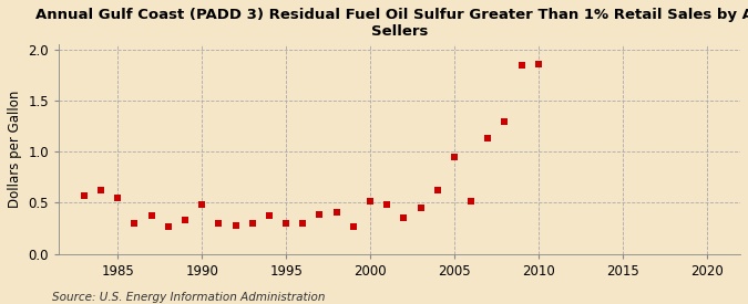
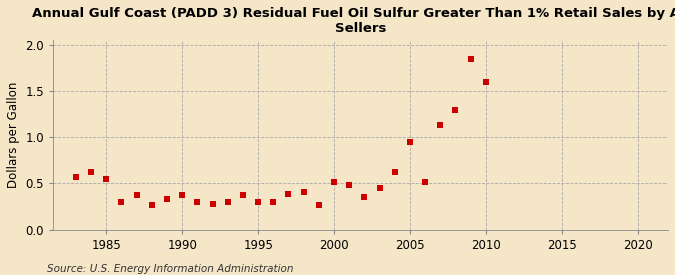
1990: 0.48 -> 0.37
2010: 1.86 -> 1.60
